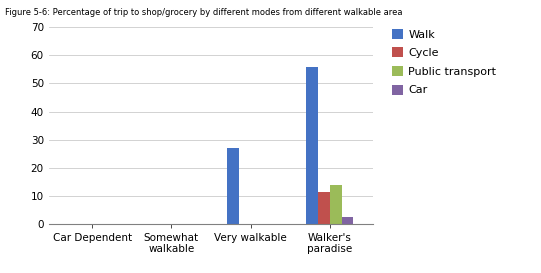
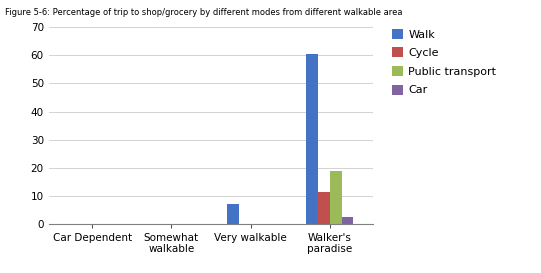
Walk/Very walkable: 27.0 -> 7.0
Walk/Walker's paradise: 56.0 -> 60.5
Public transport/Walker's paradise: 14 -> 19
